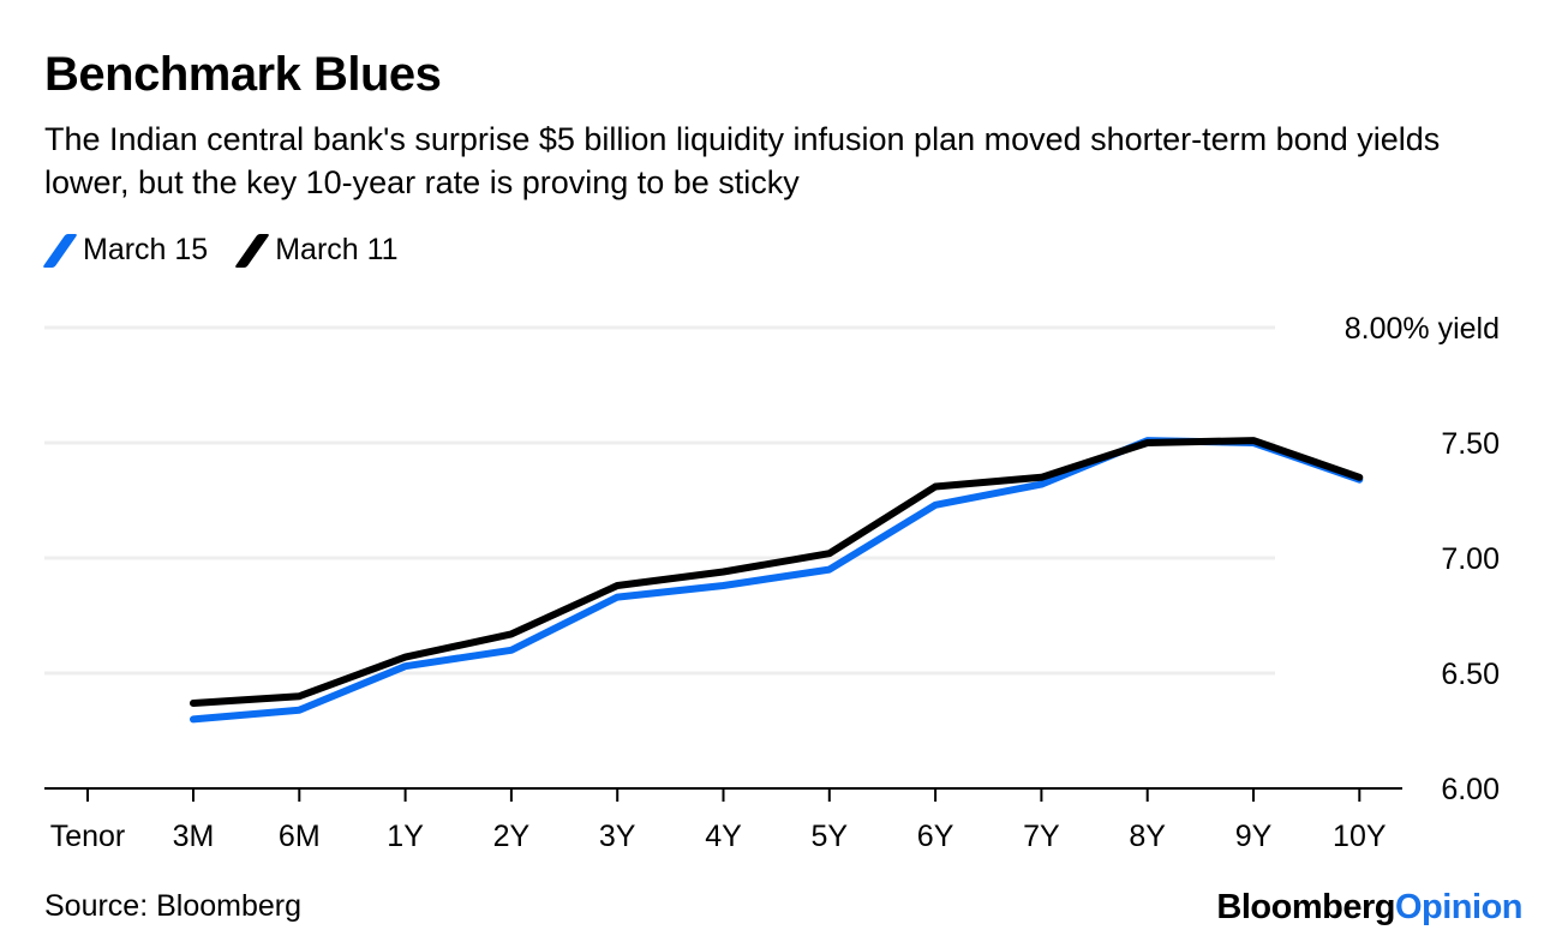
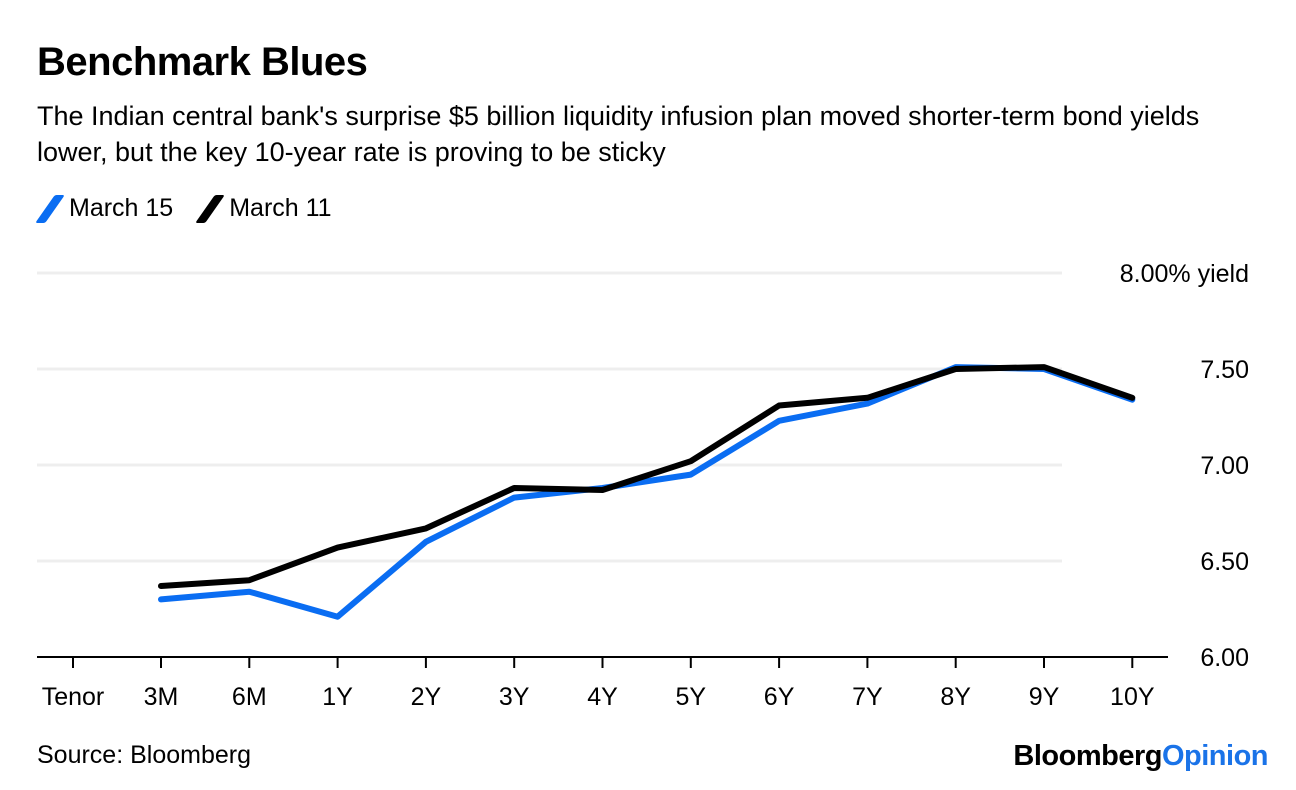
March 15/1Y: 6.53 -> 6.21
March 11/4Y: 6.94 -> 6.87
